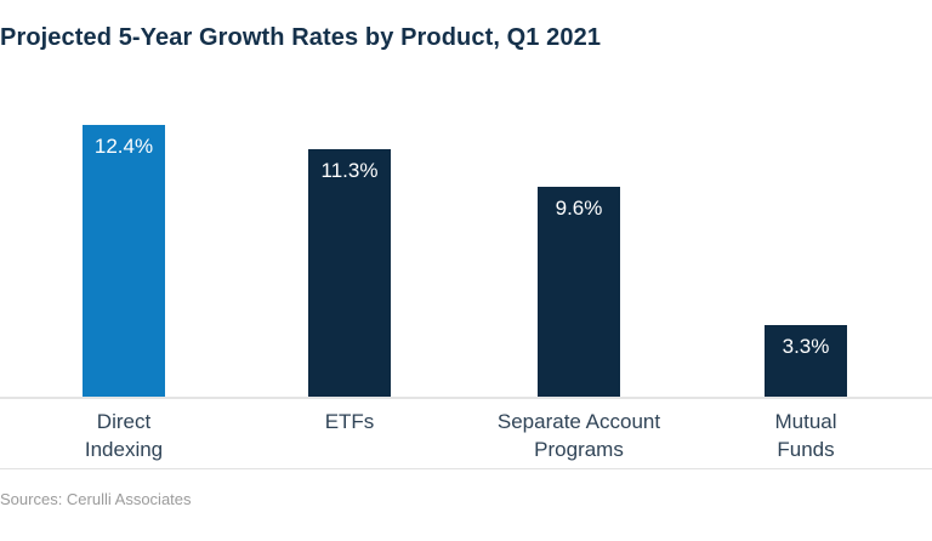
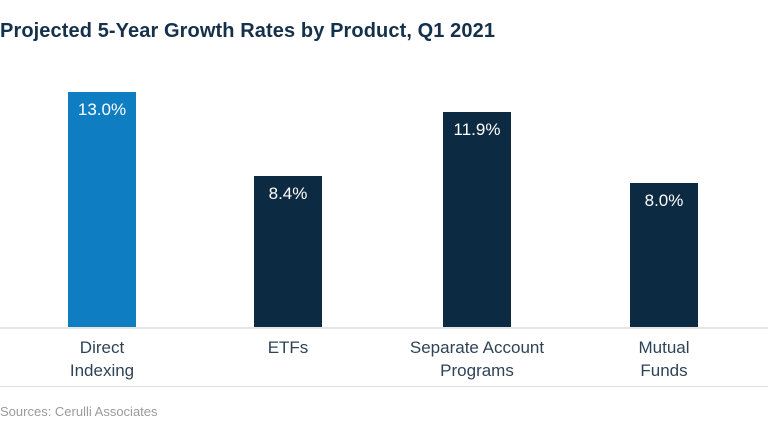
Direct Indexing: 12.4% -> 13.0%
ETFs: 11.3% -> 8.4%
Separate Account Programs: 9.6% -> 11.9%
Mutual Funds: 3.3% -> 8.0%
